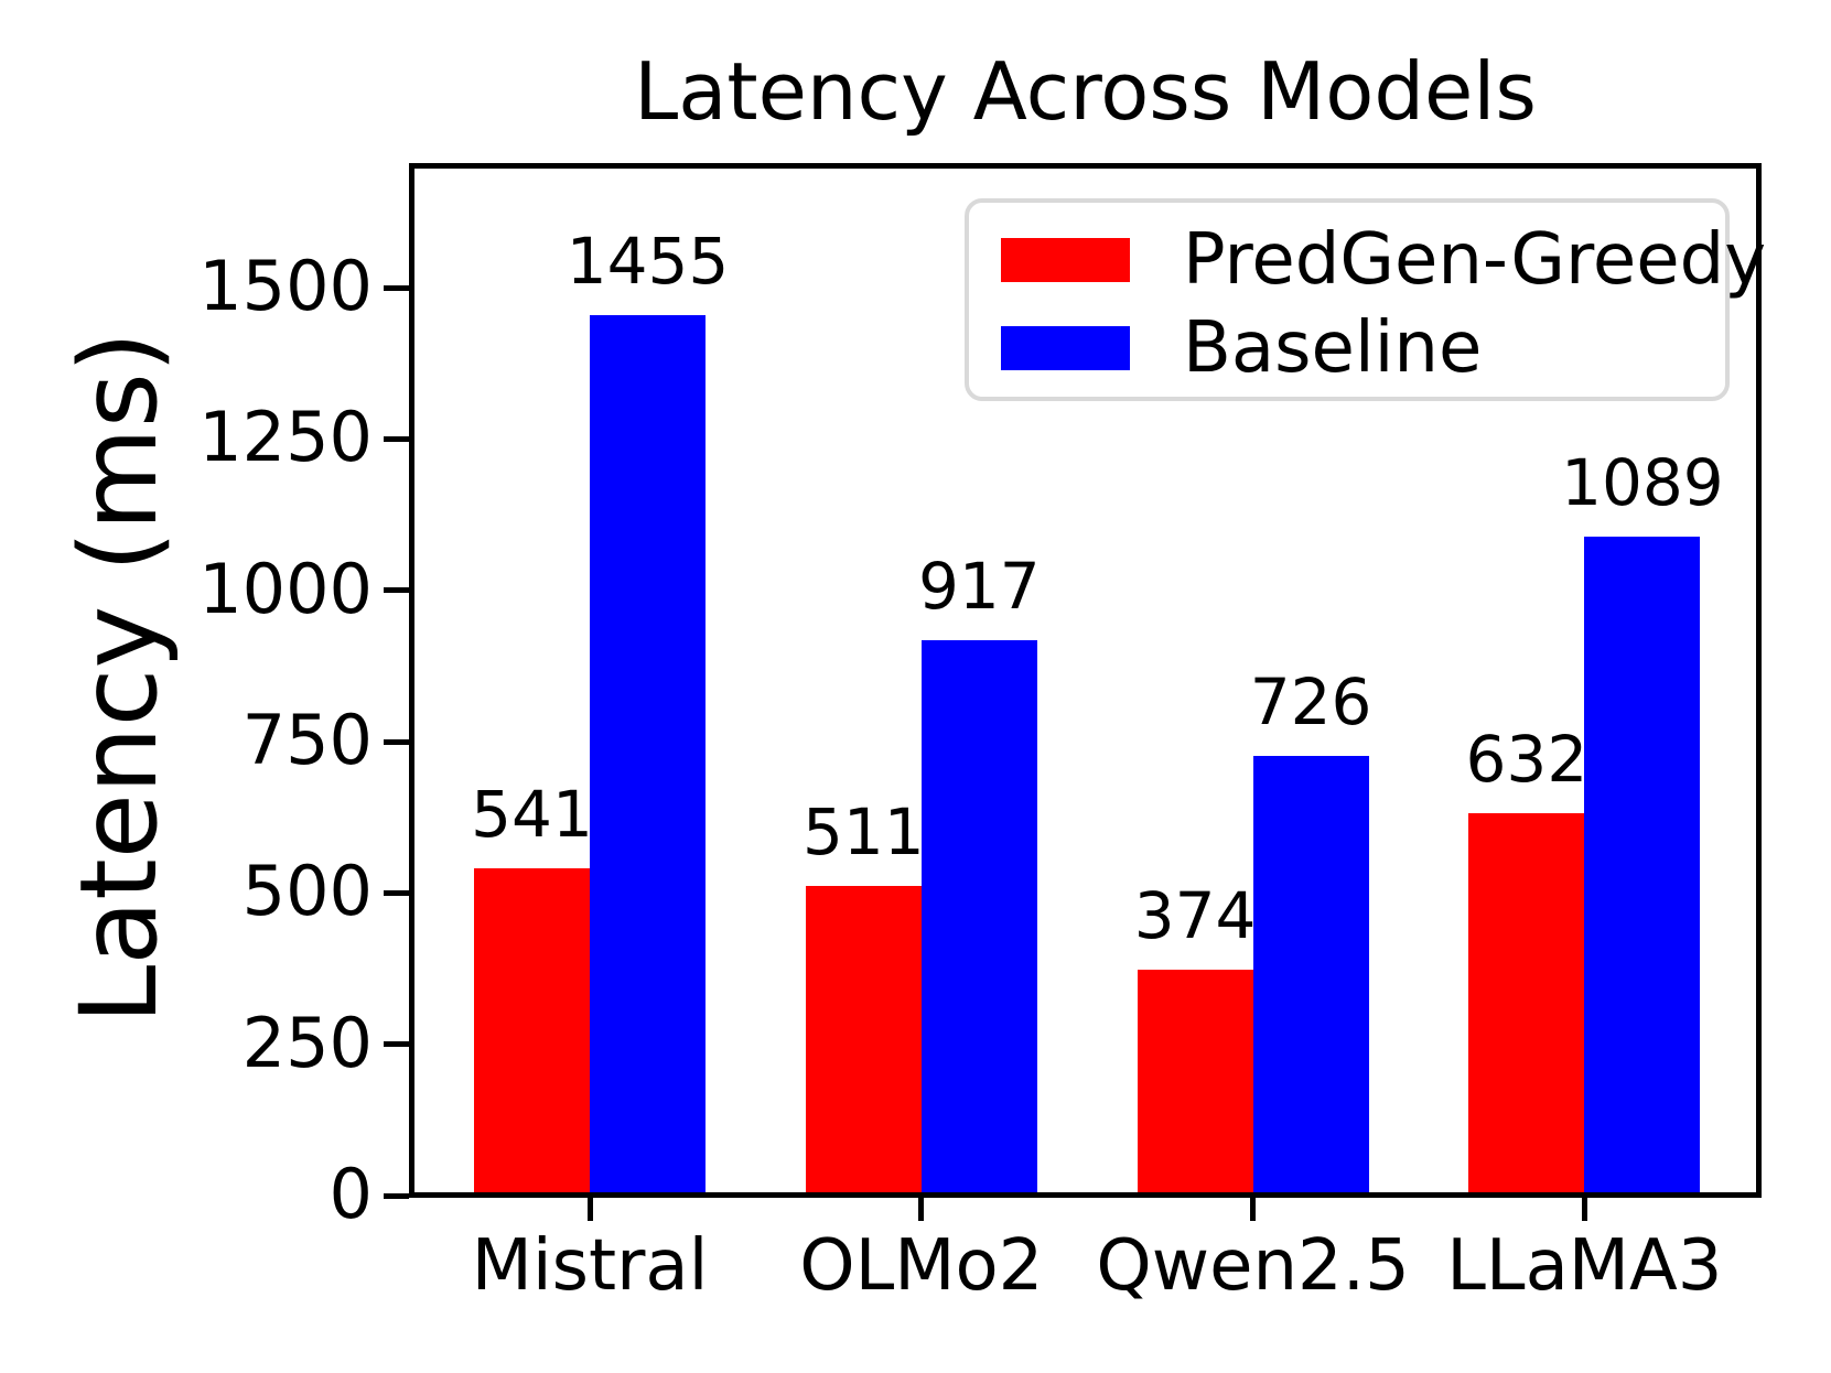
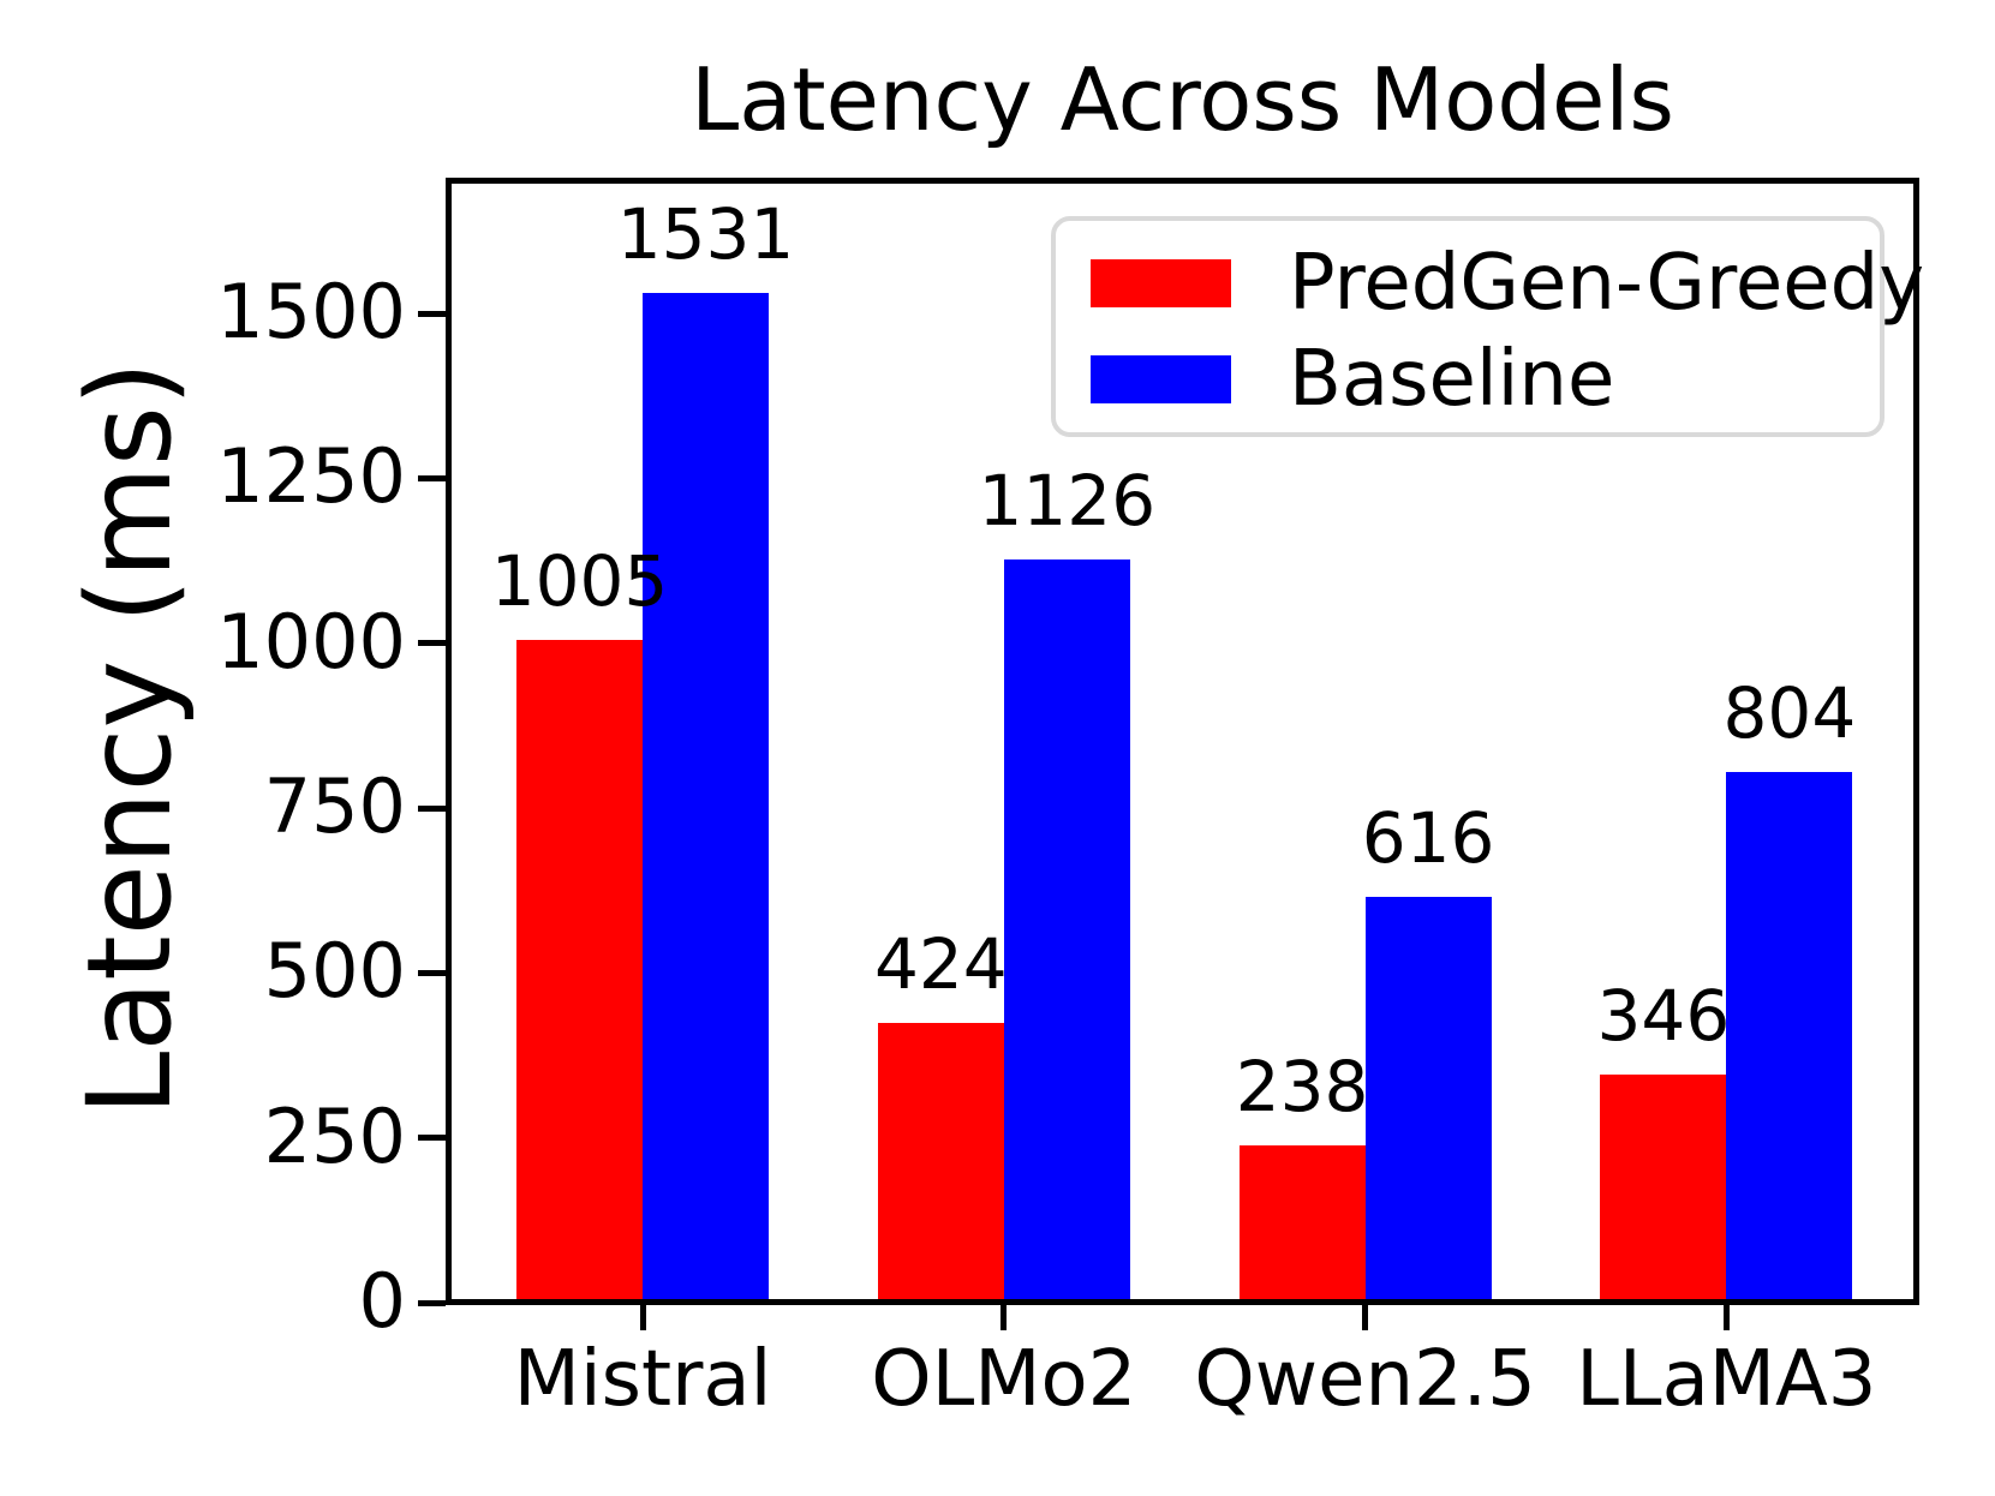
PredGen-Greedy/Mistral: 541 -> 1005
Baseline/Mistral: 1455 -> 1531
PredGen-Greedy/OLMo2: 511 -> 424
Baseline/OLMo2: 917 -> 1126
PredGen-Greedy/Qwen2.5: 374 -> 238
Baseline/Qwen2.5: 726 -> 616
PredGen-Greedy/LLaMA3: 632 -> 346
Baseline/LLaMA3: 1089 -> 804
